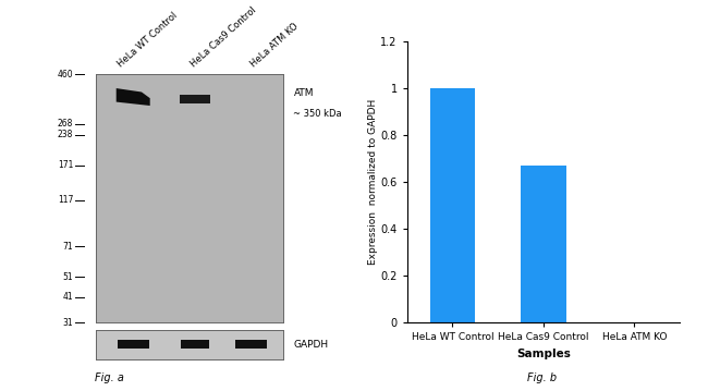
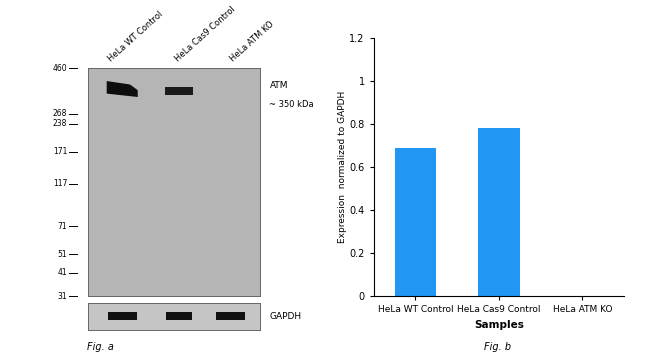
HeLa WT Control: 1.00 -> 0.69
HeLa Cas9 Control: 0.67 -> 0.78
